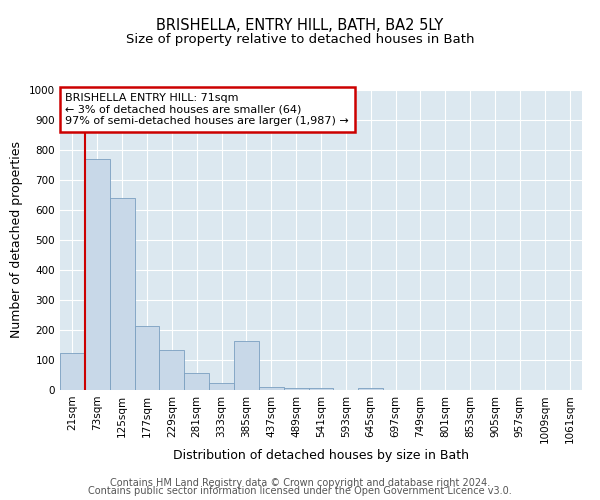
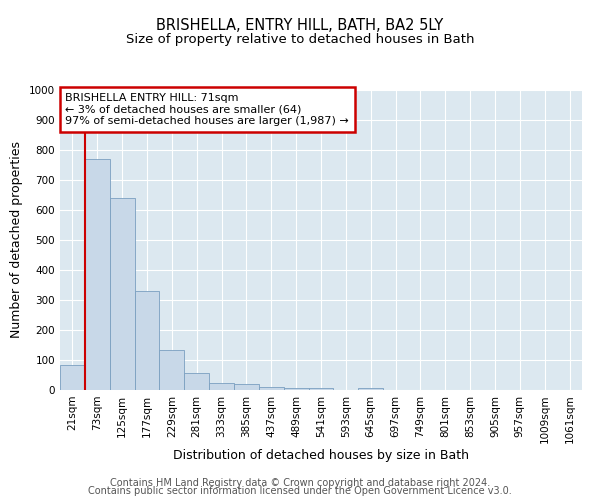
21sqm: 125 -> 85
177sqm: 215 -> 330
385sqm: 165 -> 20
